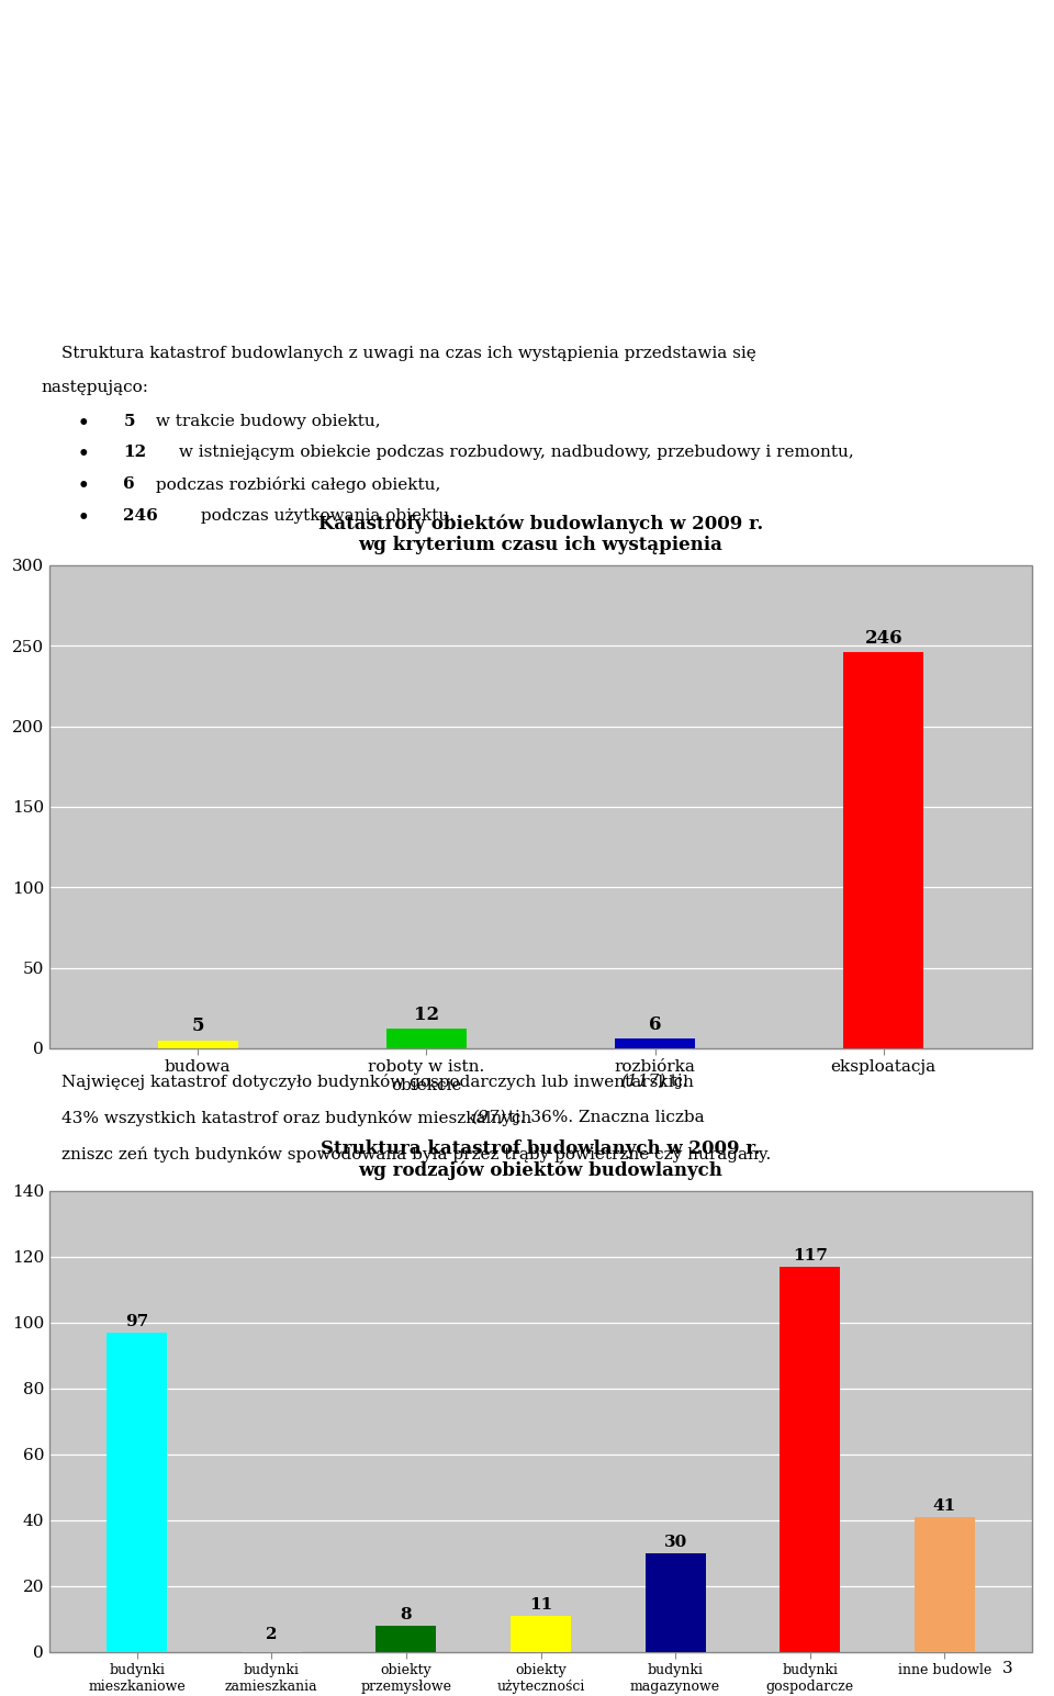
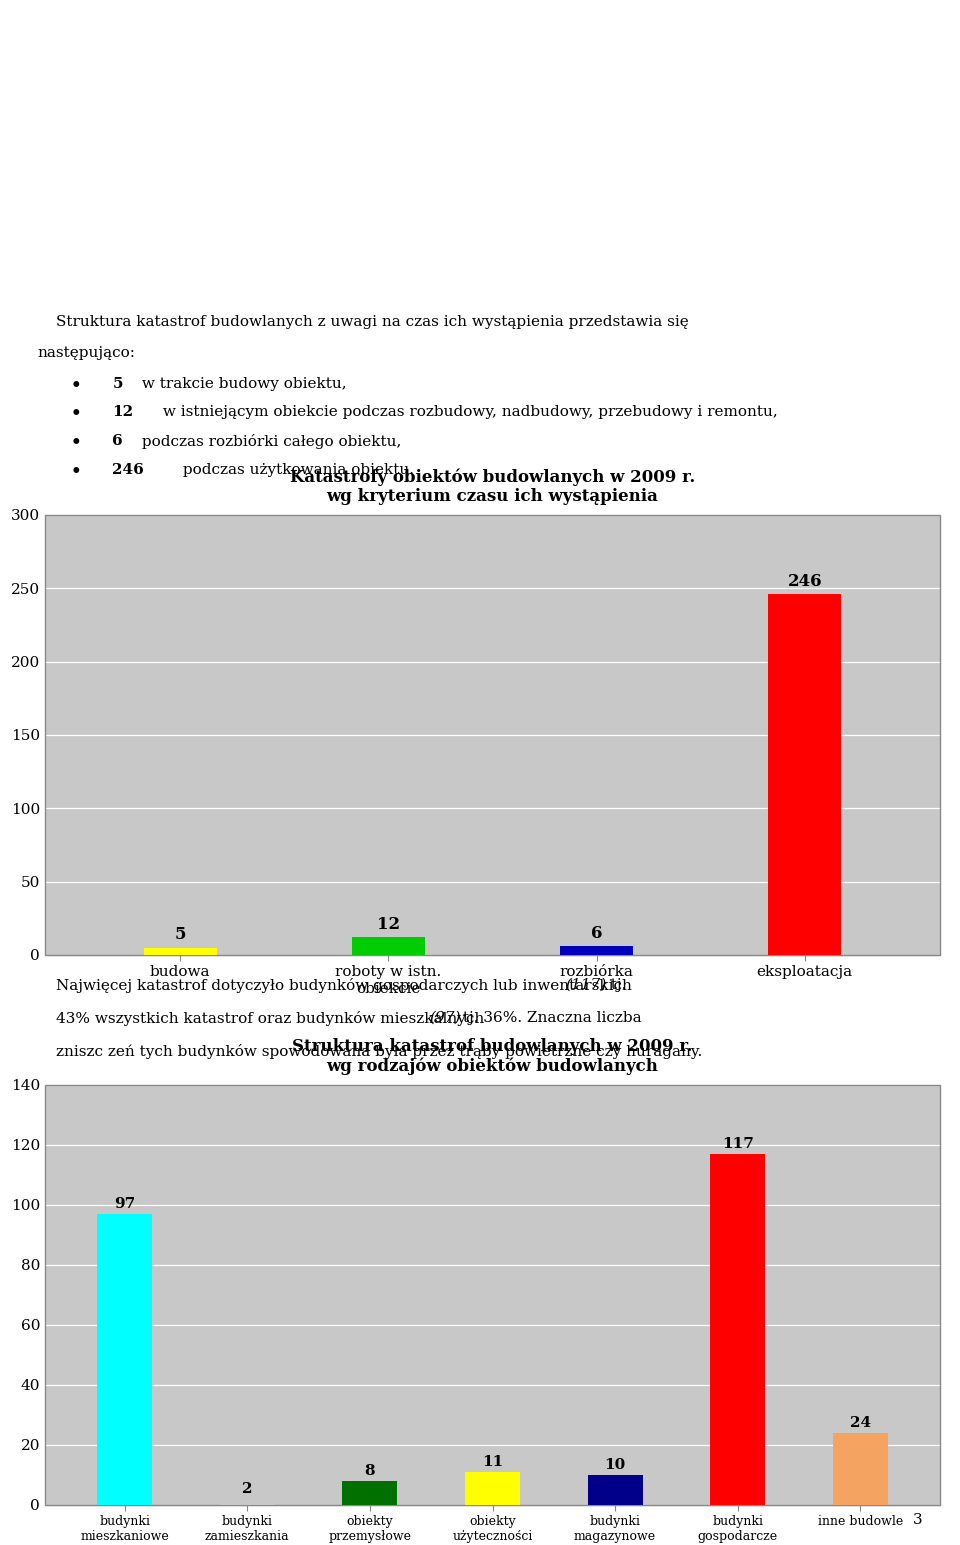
budynki magazynowe: 30 -> 10
inne budowle: 41 -> 24
